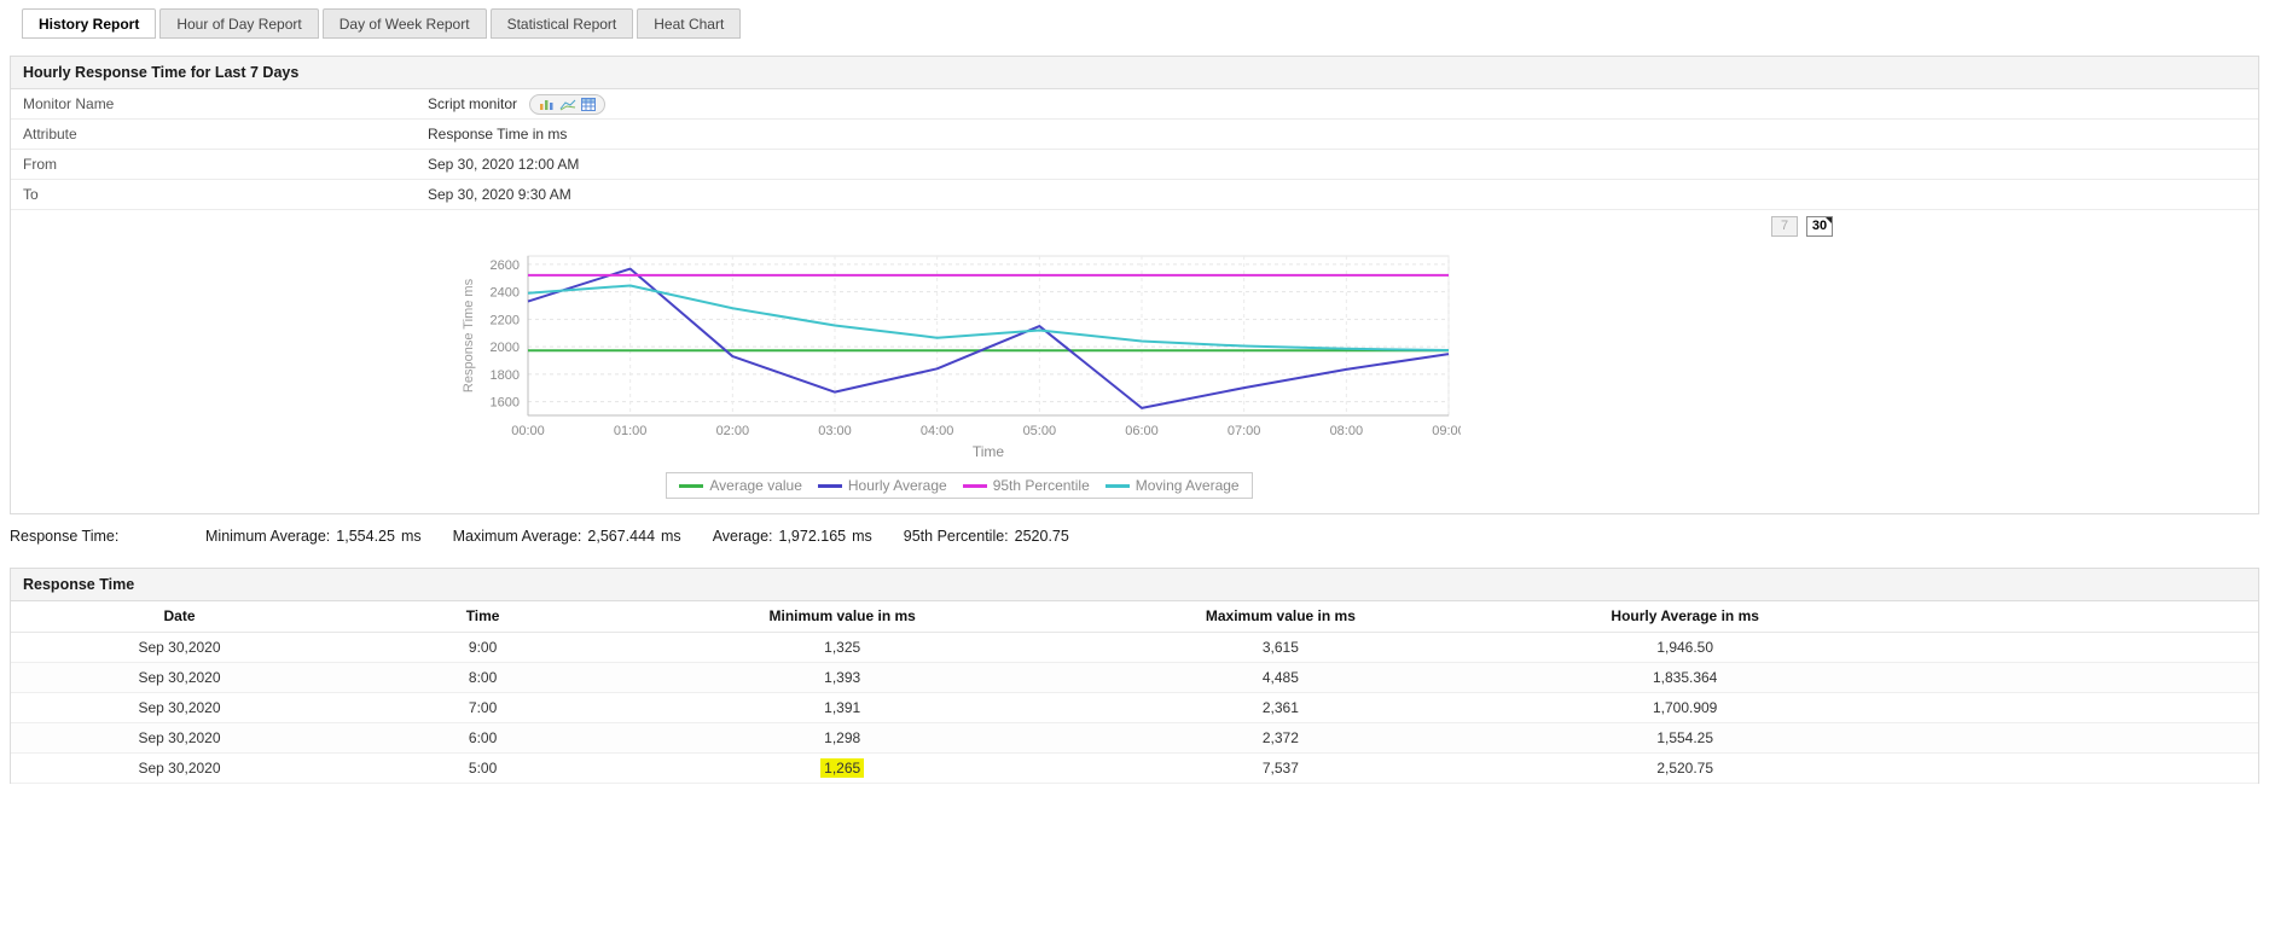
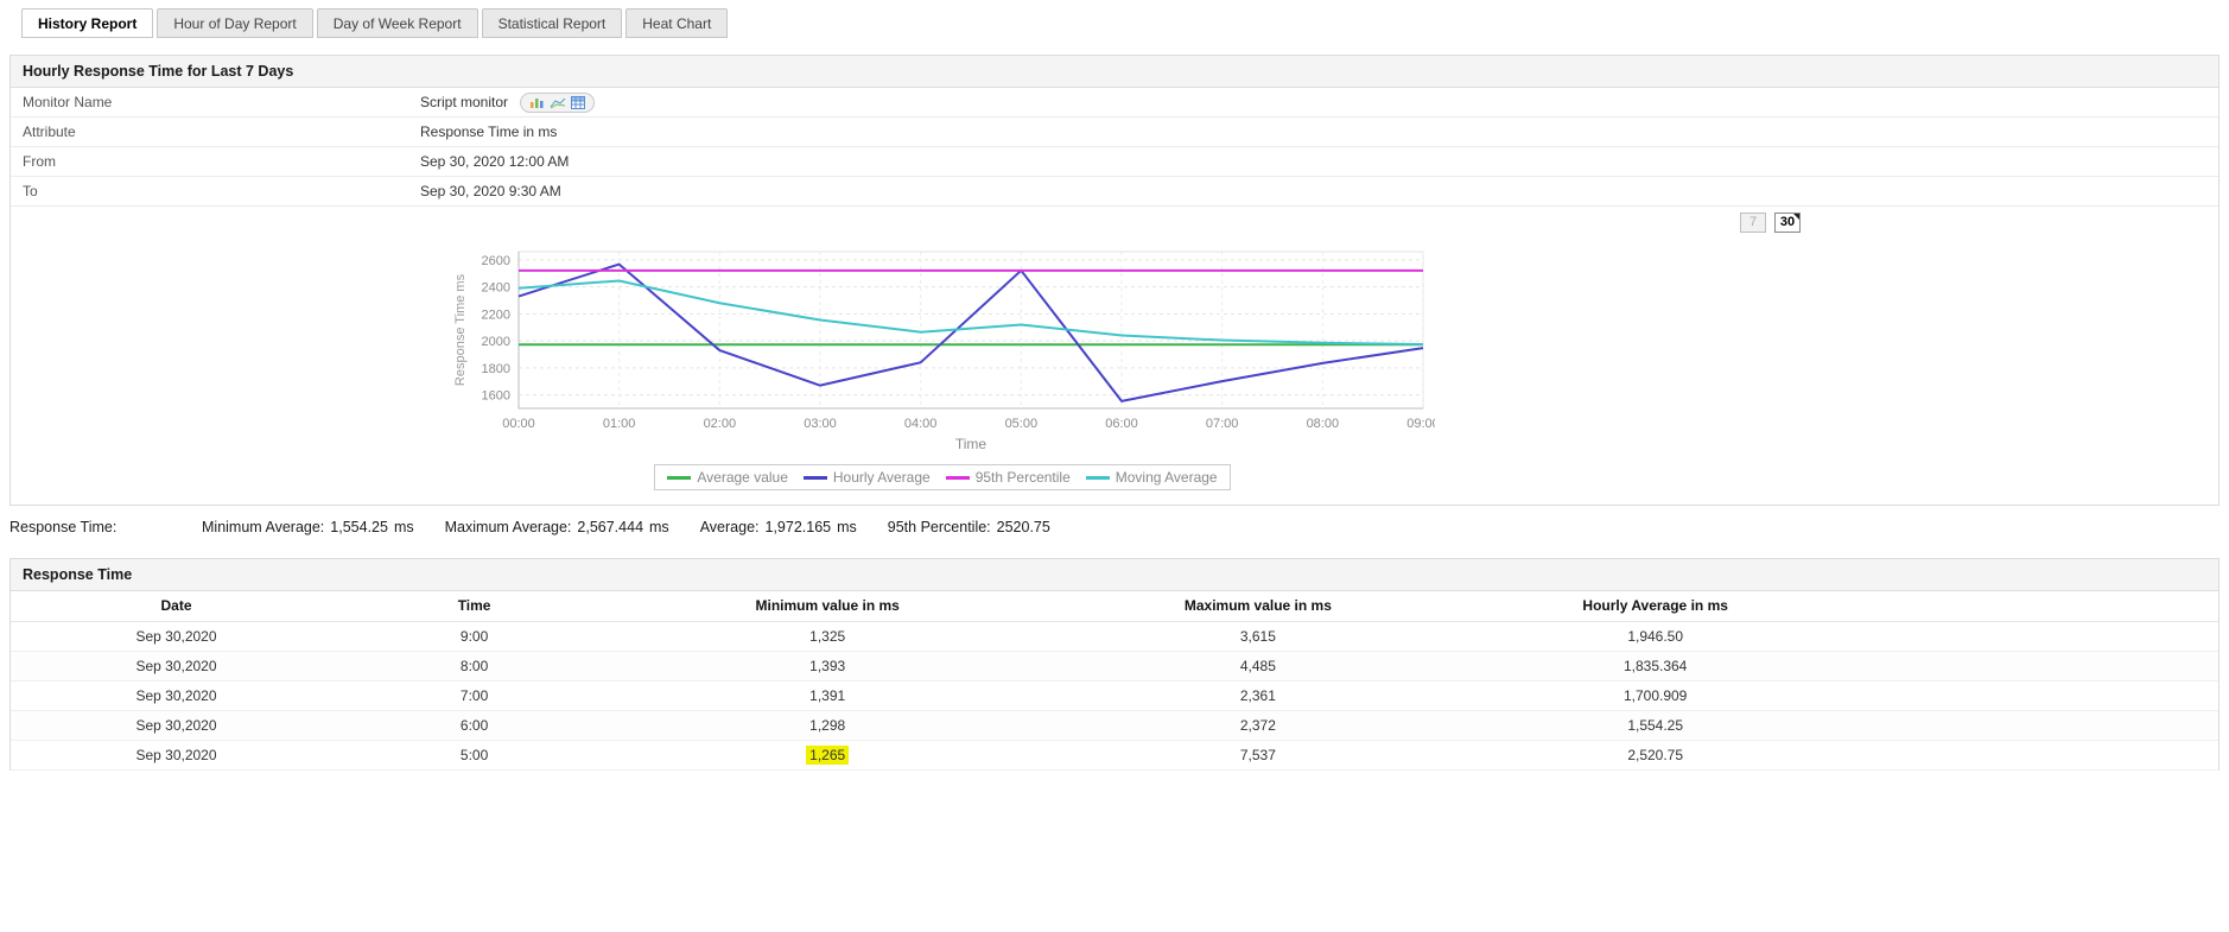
Hourly Average/05:00: 2150 -> 2520
